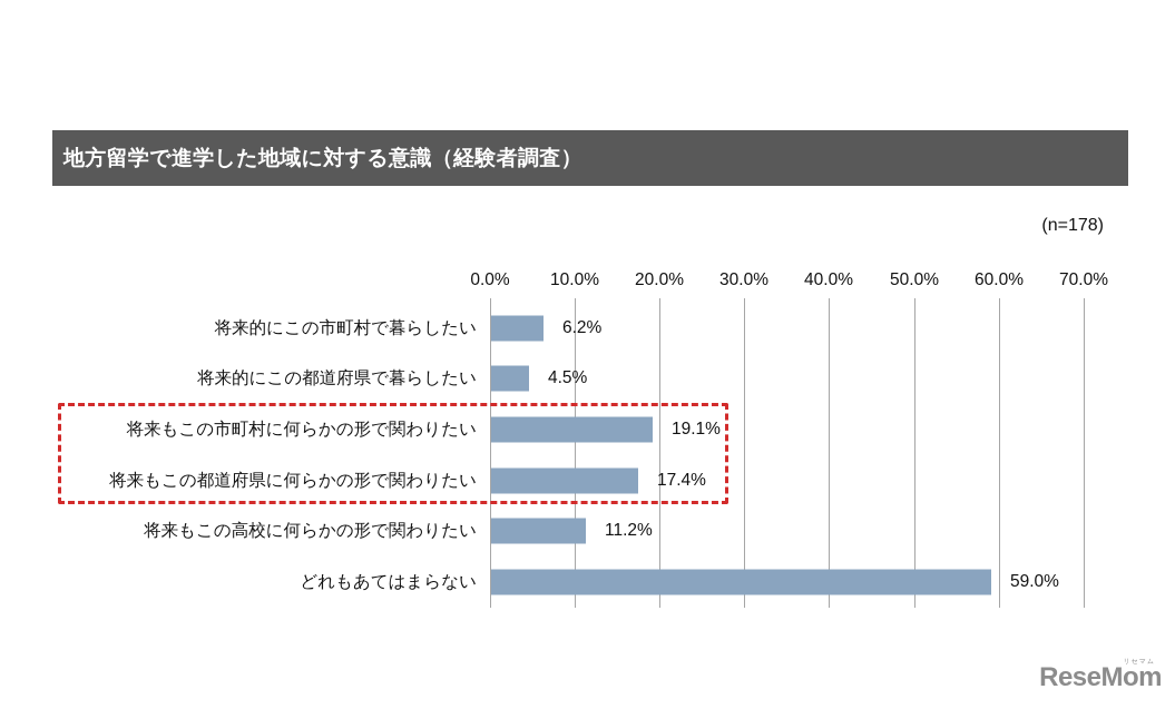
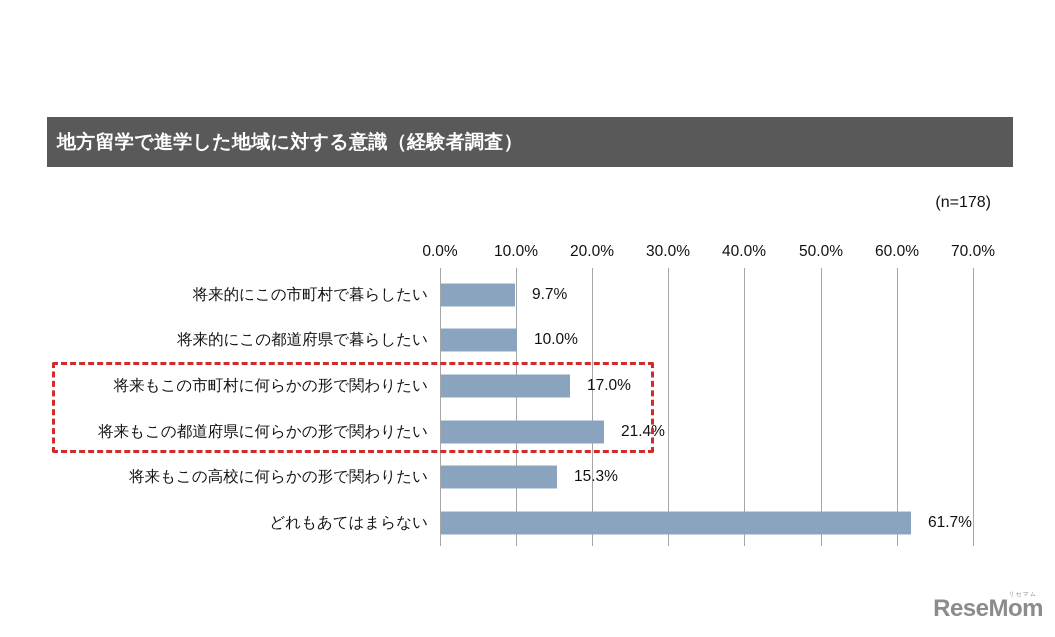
将来的にこの市町村で暮らしたい: 6.2% -> 9.7%
将来的にこの都道府県で暮らしたい: 4.5% -> 10.0%
将来もこの市町村に何らかの形で関わりたい: 19.1% -> 17.0%
将来もこの都道府県に何らかの形で関わりたい: 17.4% -> 21.4%
将来もこの高校に何らかの形で関わりたい: 11.2% -> 15.3%
どれもあてはまらない: 59.0% -> 61.7%
